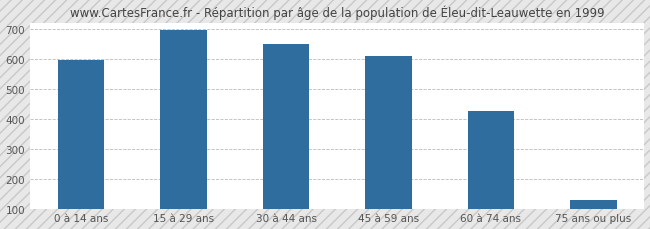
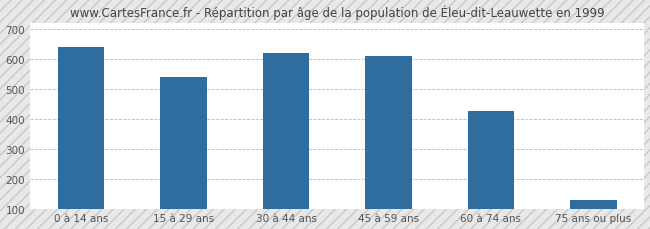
0 à 14 ans: 597 -> 640
15 à 29 ans: 697 -> 540
30 à 44 ans: 651 -> 620
